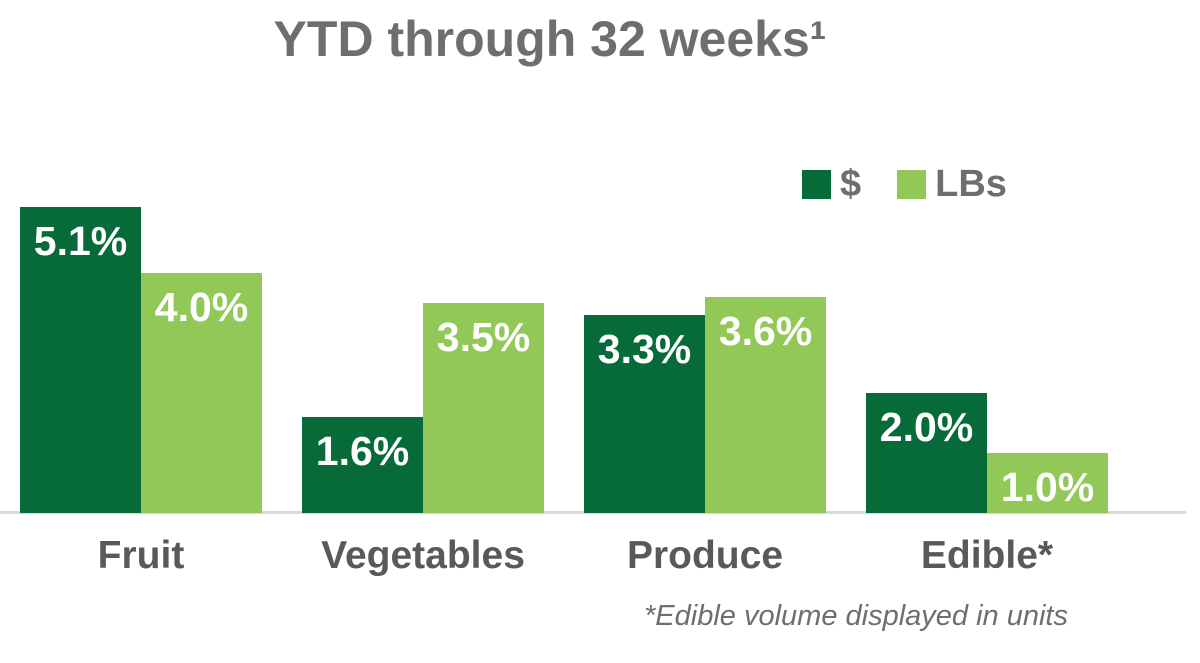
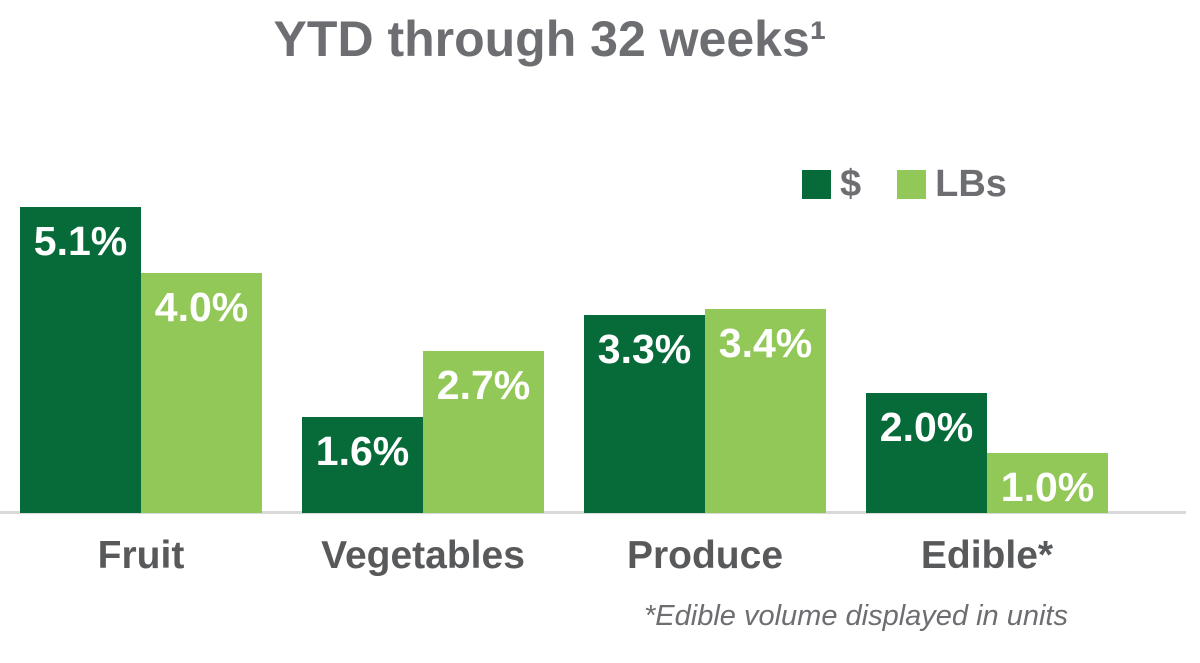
LBs/Vegetables: 3.5% -> 2.7%
LBs/Produce: 3.6% -> 3.4%
